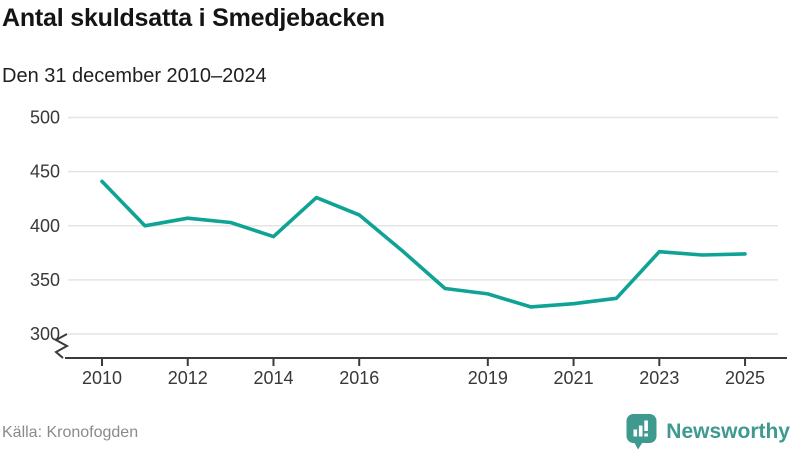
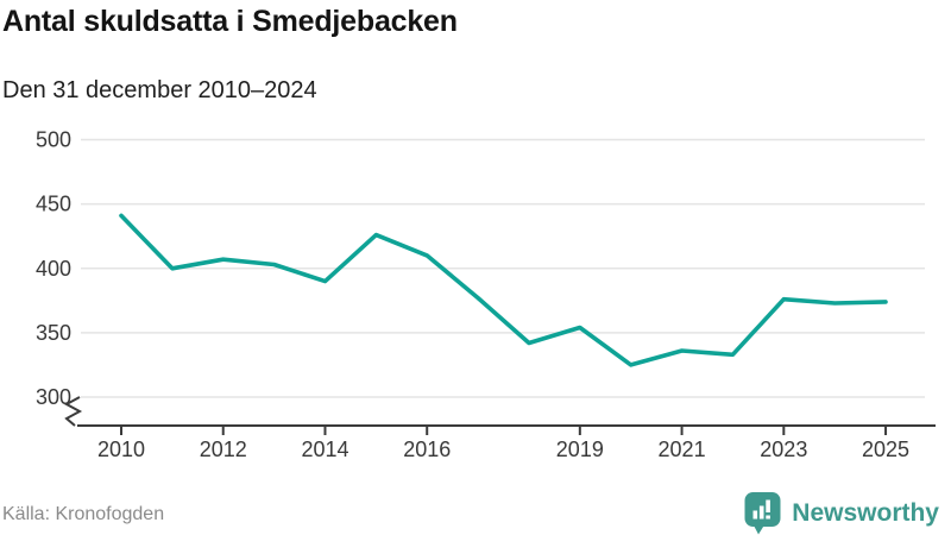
2019: 337 -> 354
2021: 328 -> 336
